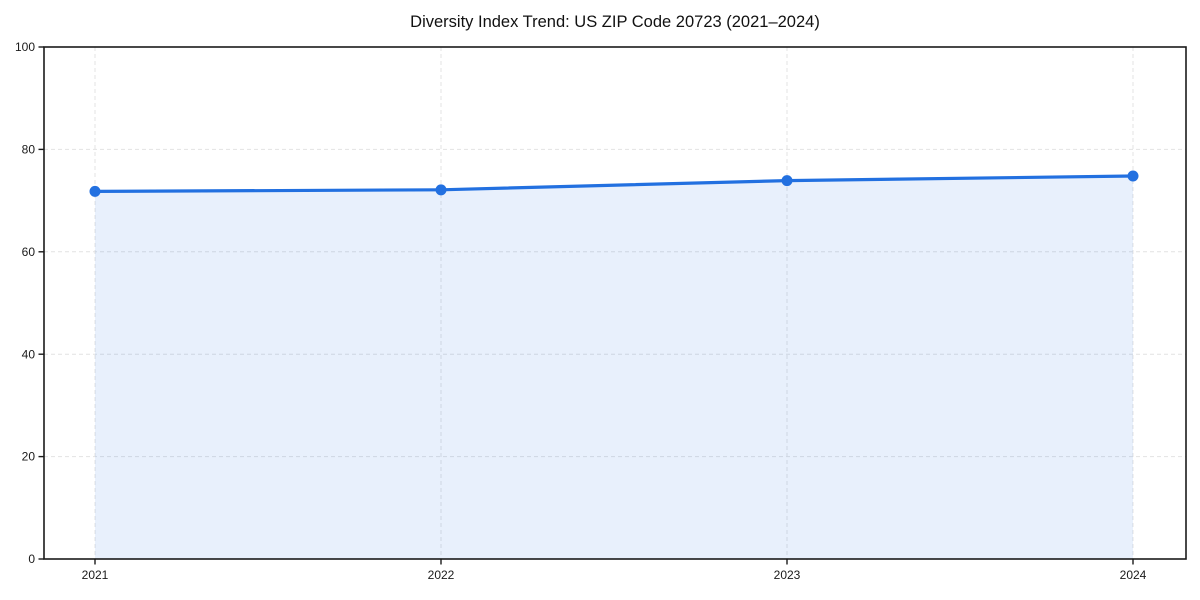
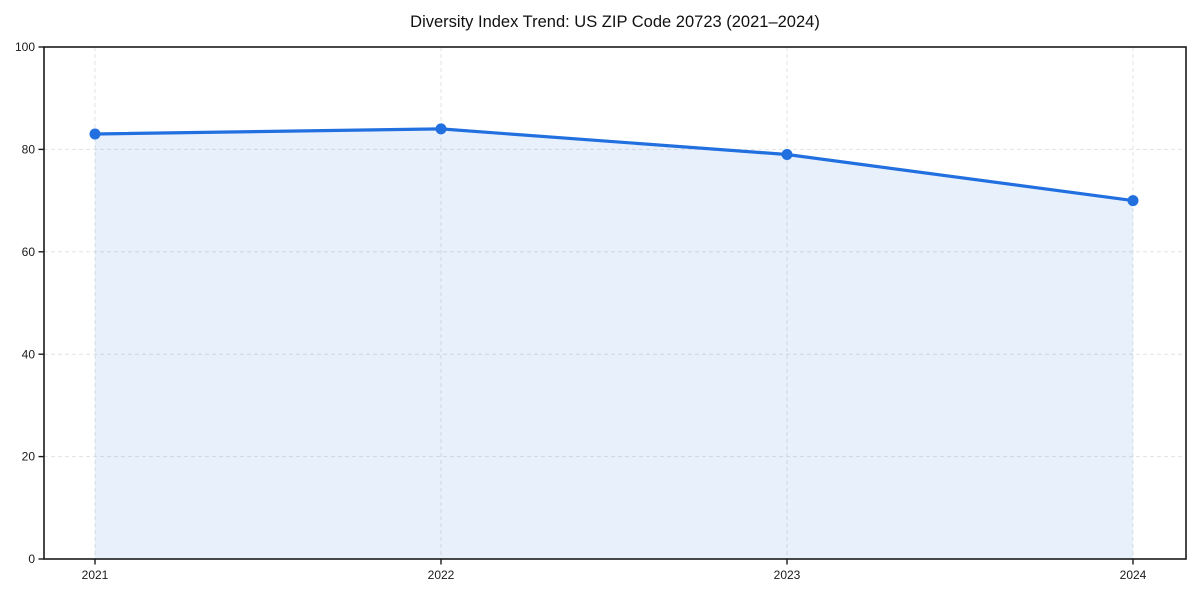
2021: 72 -> 83
2022: 72 -> 84
2023: 74 -> 79
2024: 75 -> 70
